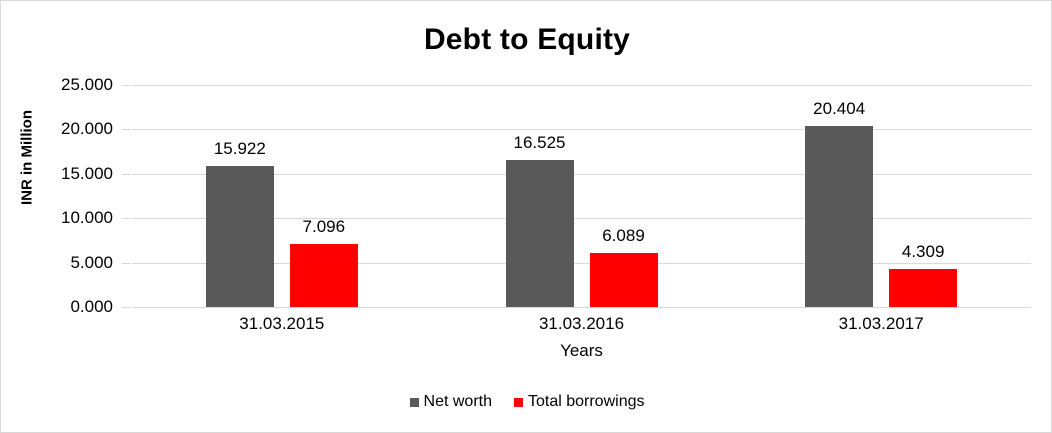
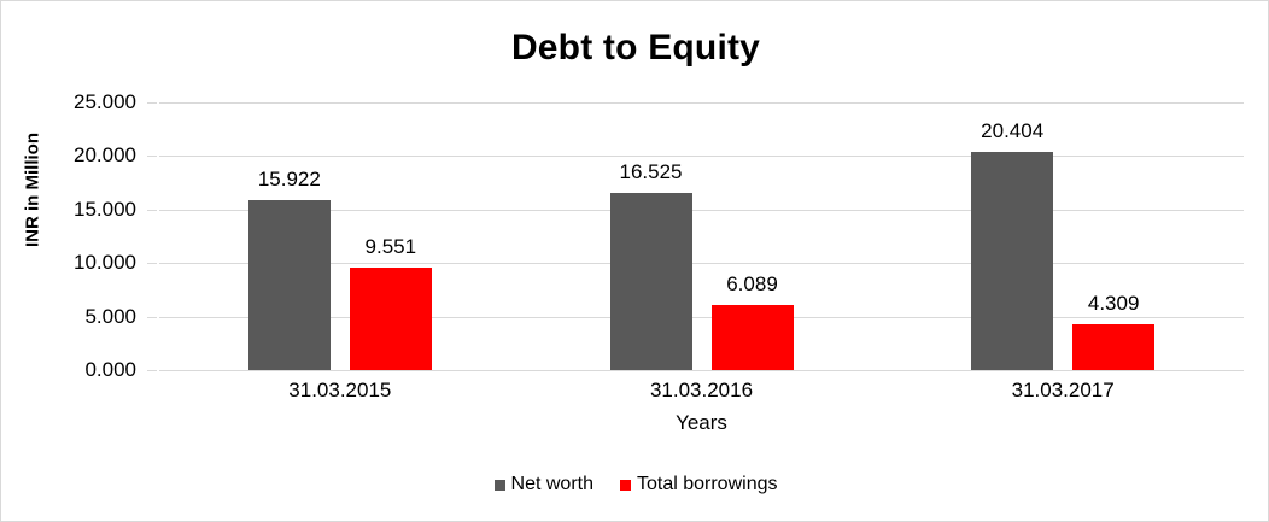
Total borrowings/31.03.2015: 7.096 -> 9.551
